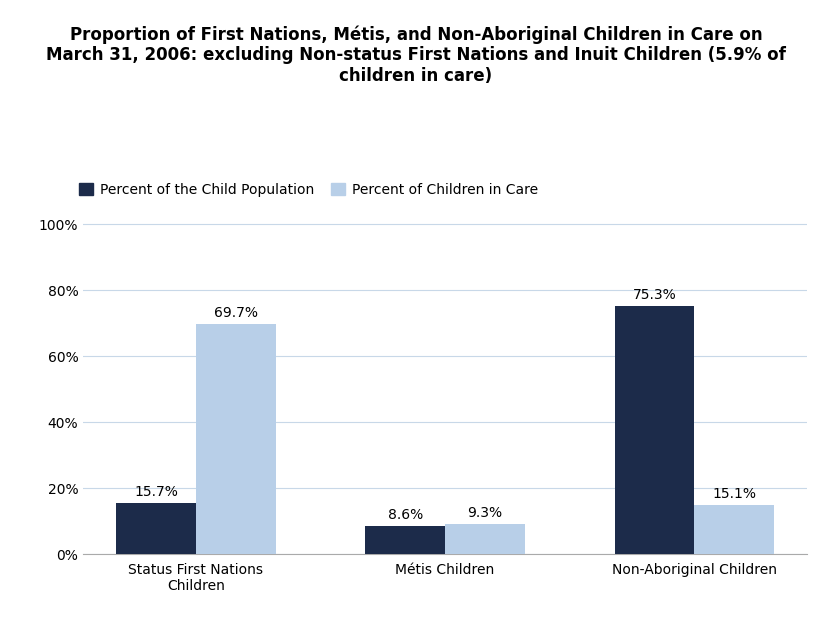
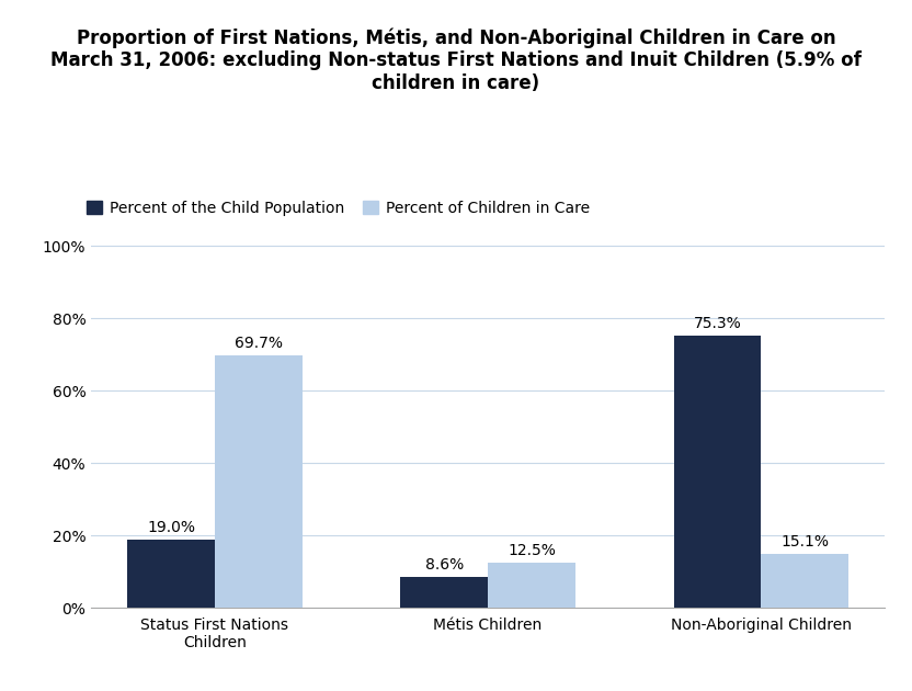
Percent of the Child Population/Status First Nations Children: 15.7% -> 19.0%
Percent of Children in Care/Métis Children: 9.3% -> 12.5%
